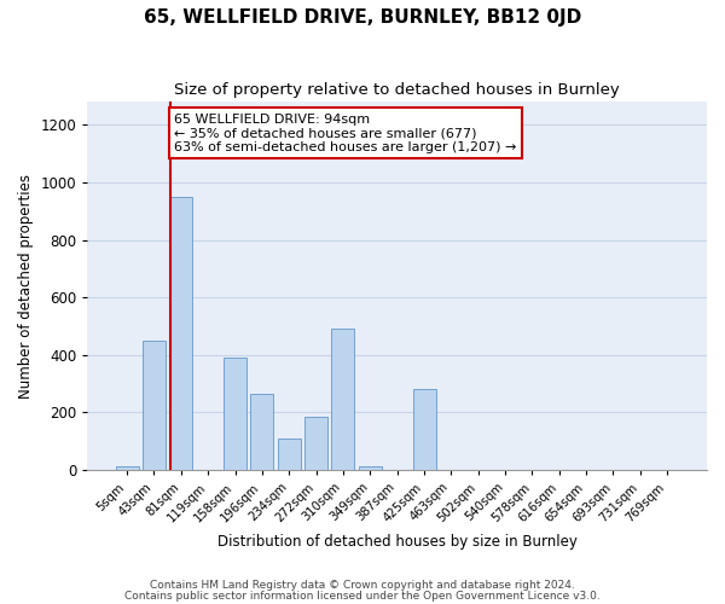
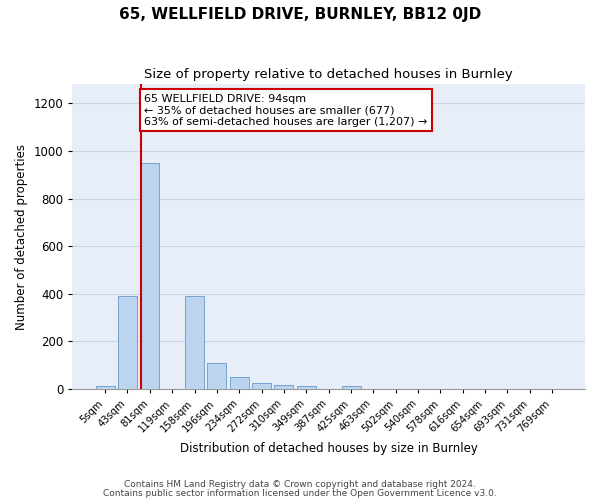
43sqm: 450 -> 390
196sqm: 265 -> 110
234sqm: 110 -> 50
272sqm: 185 -> 25
310sqm: 490 -> 15
425sqm: 280 -> 12
